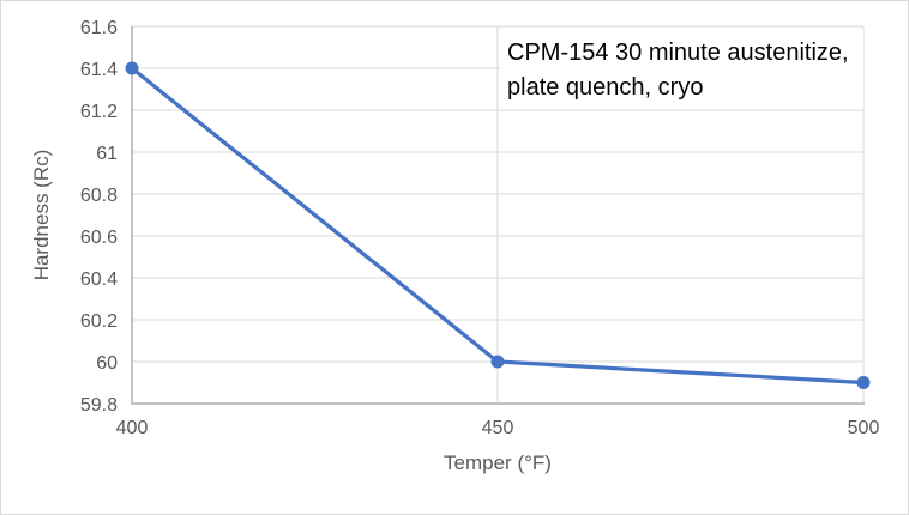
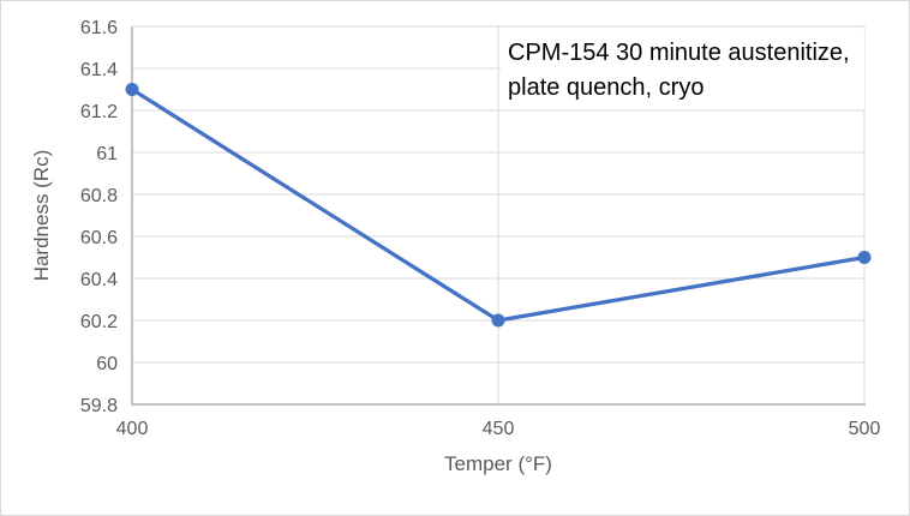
400: 61.4 -> 61.3
450: 60.0 -> 60.2
500: 59.9 -> 60.5
